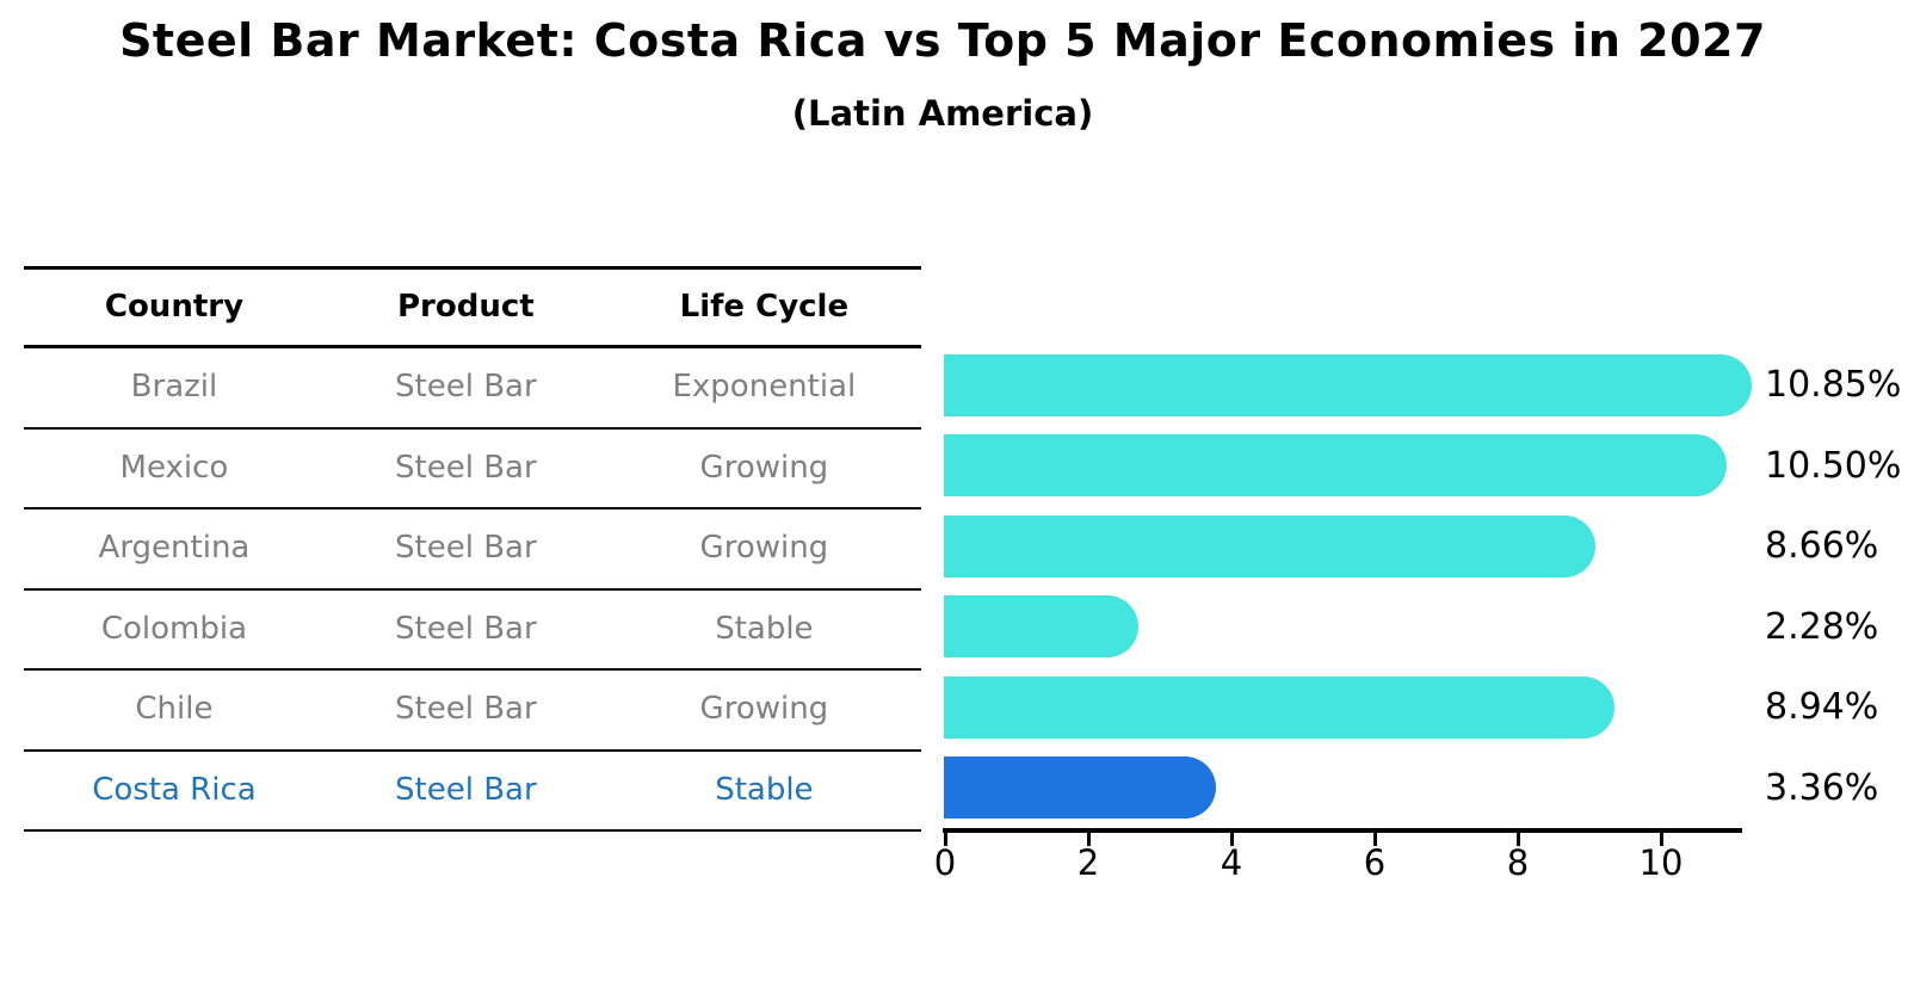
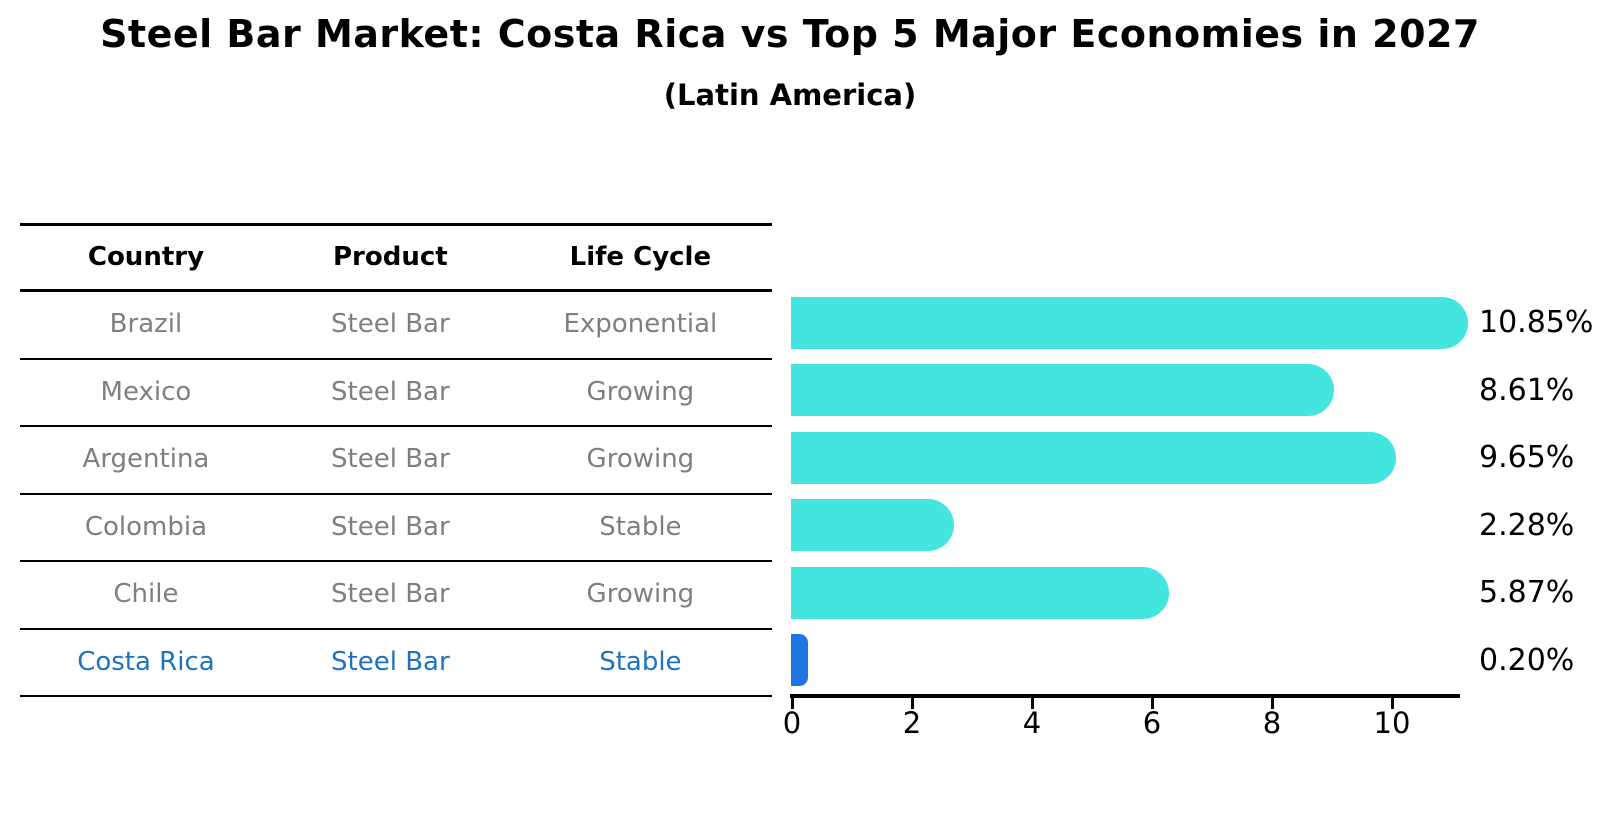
Mexico: 10.50% -> 8.61%
Argentina: 8.66% -> 9.65%
Chile: 8.94% -> 5.87%
Costa Rica: 3.36% -> 0.20%
